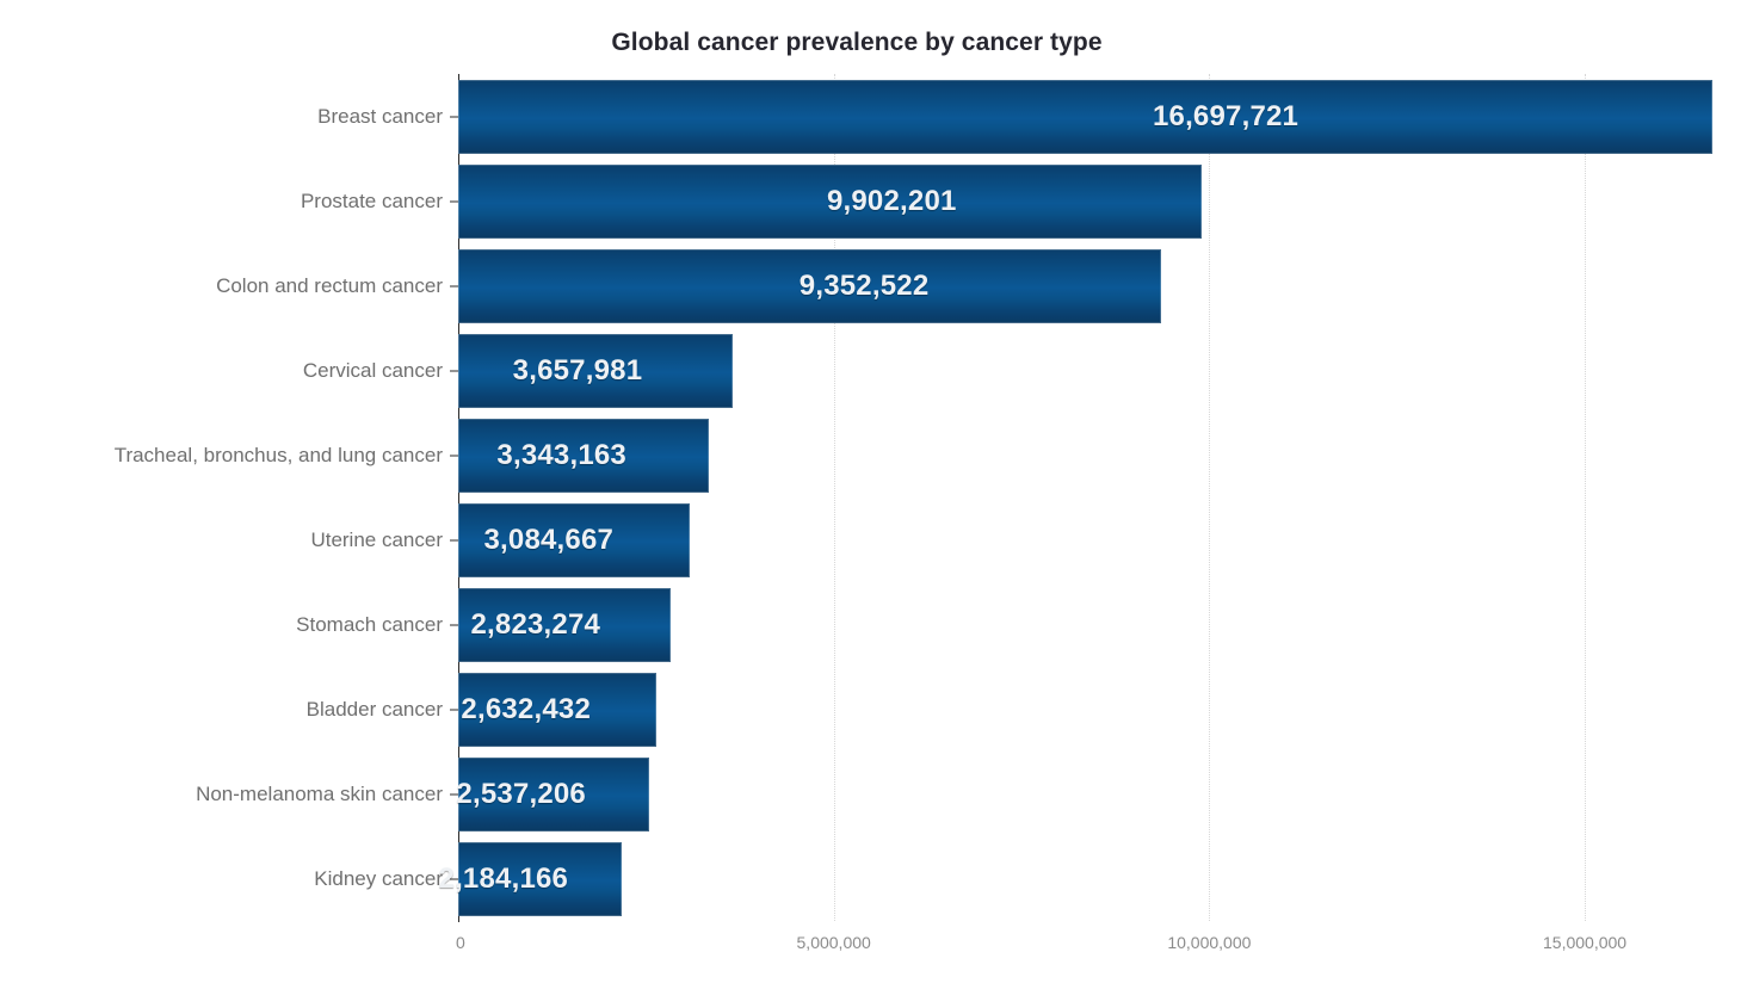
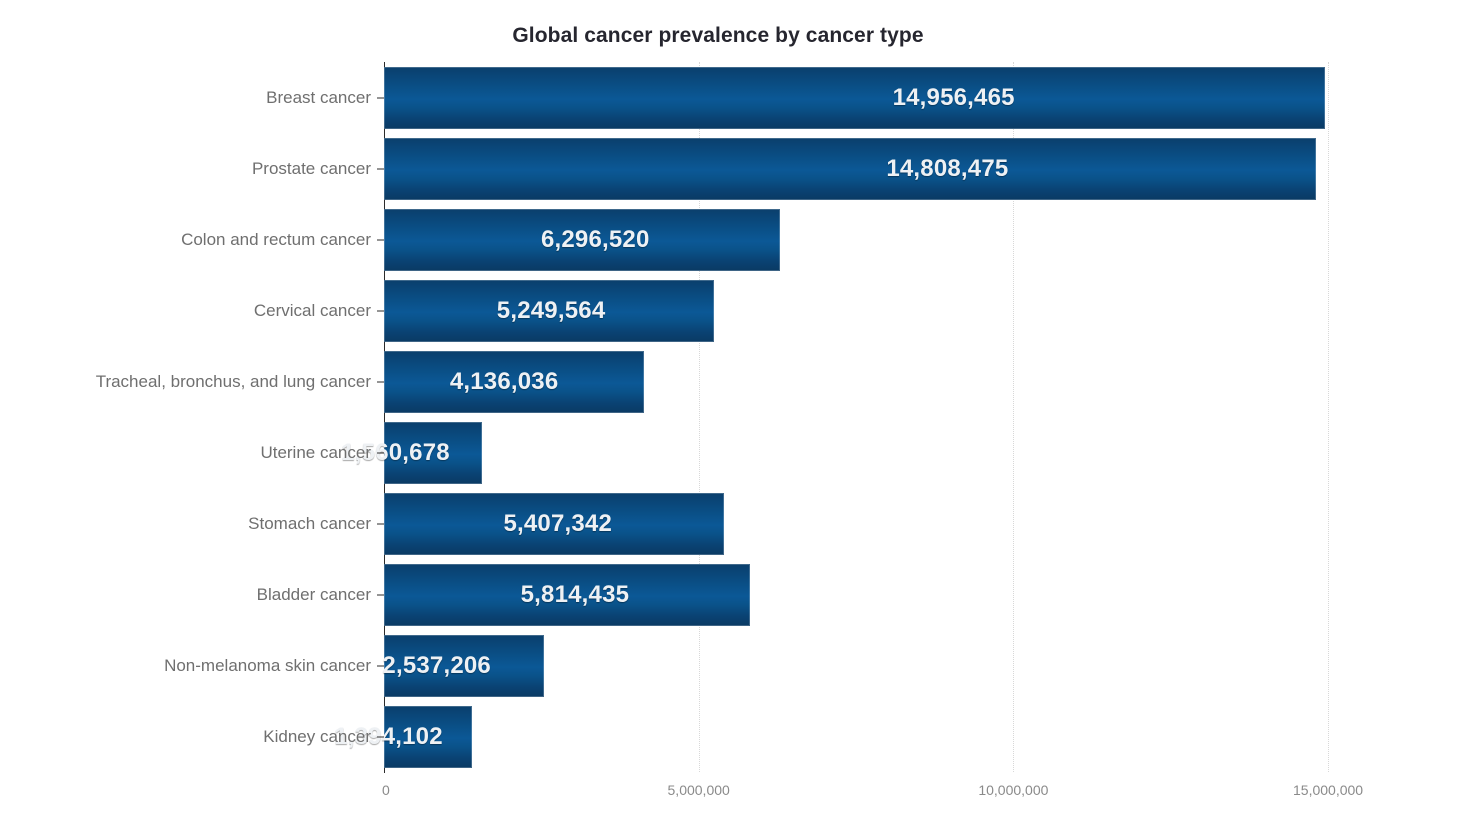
Breast cancer: 16,697,721 -> 14,956,465
Prostate cancer: 9,902,201 -> 14,808,475
Colon and rectum cancer: 9,352,522 -> 6,296,520
Cervical cancer: 3,657,981 -> 5,249,564
Tracheal, bronchus, and lung cancer: 3,343,163 -> 4,136,036
Uterine cancer: 3,084,667 -> 1,560,678
Stomach cancer: 2,823,274 -> 5,407,342
Bladder cancer: 2,632,432 -> 5,814,435
Kidney cancer: 2,184,166 -> 1,394,102
